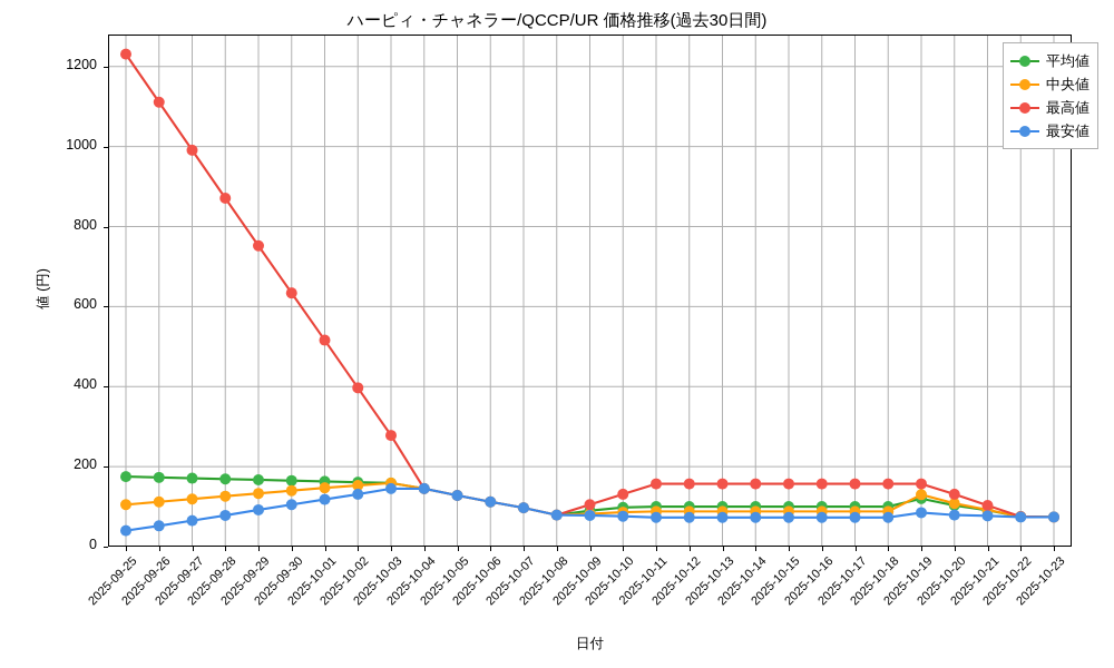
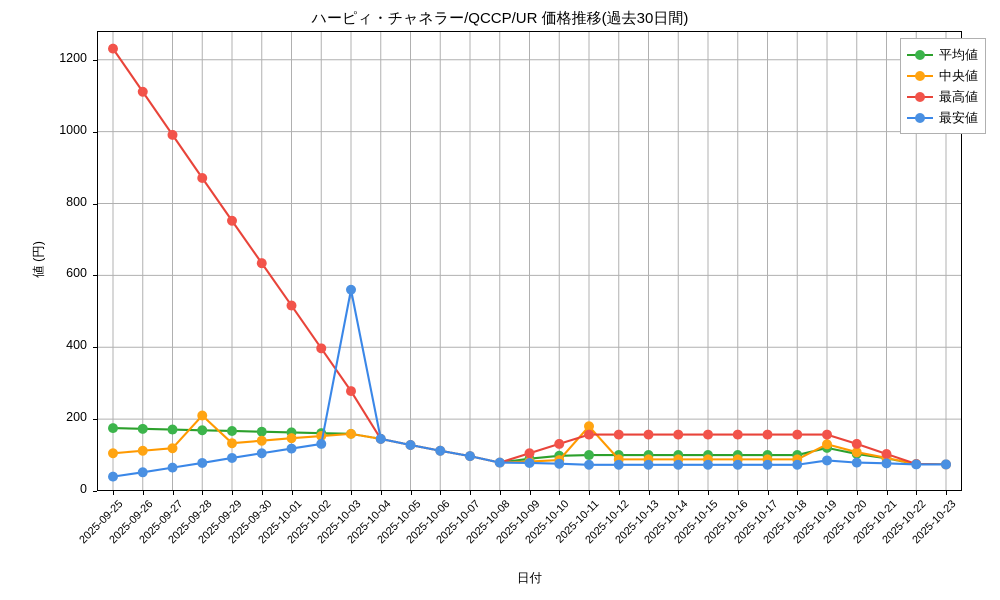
中央値/2025-09-28: 130 -> 210
最安値/2025-10-03: 140 -> 560
中央値/2025-10-11: 90 -> 180
